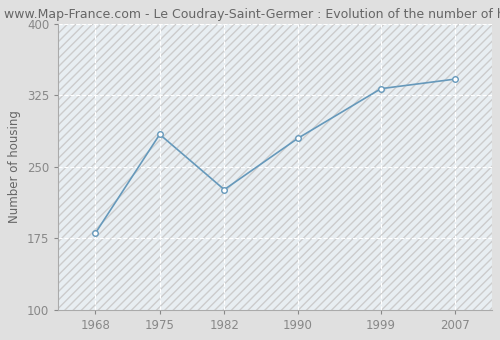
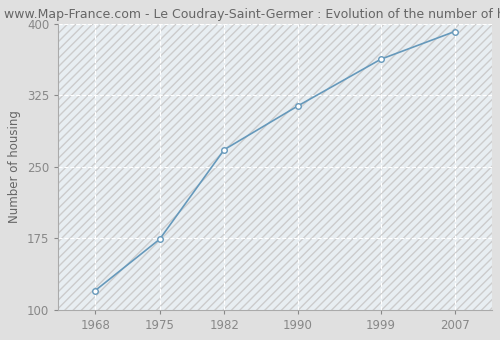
1968: 180 -> 120
1975: 284 -> 174
1982: 226 -> 268
1990: 280 -> 314
1999: 332 -> 363
2007: 342 -> 392
